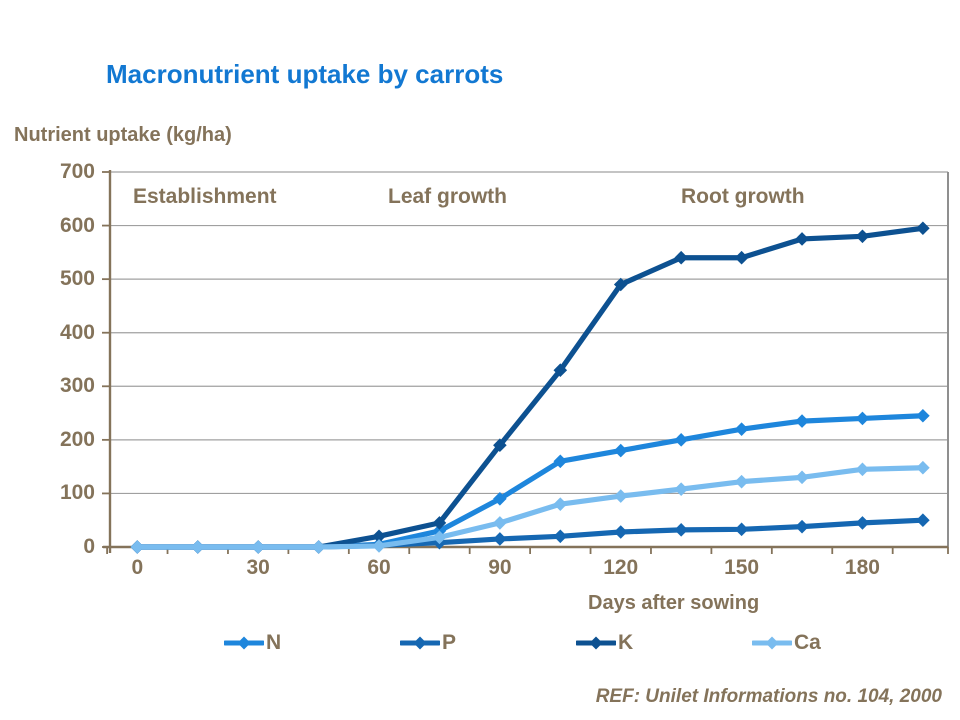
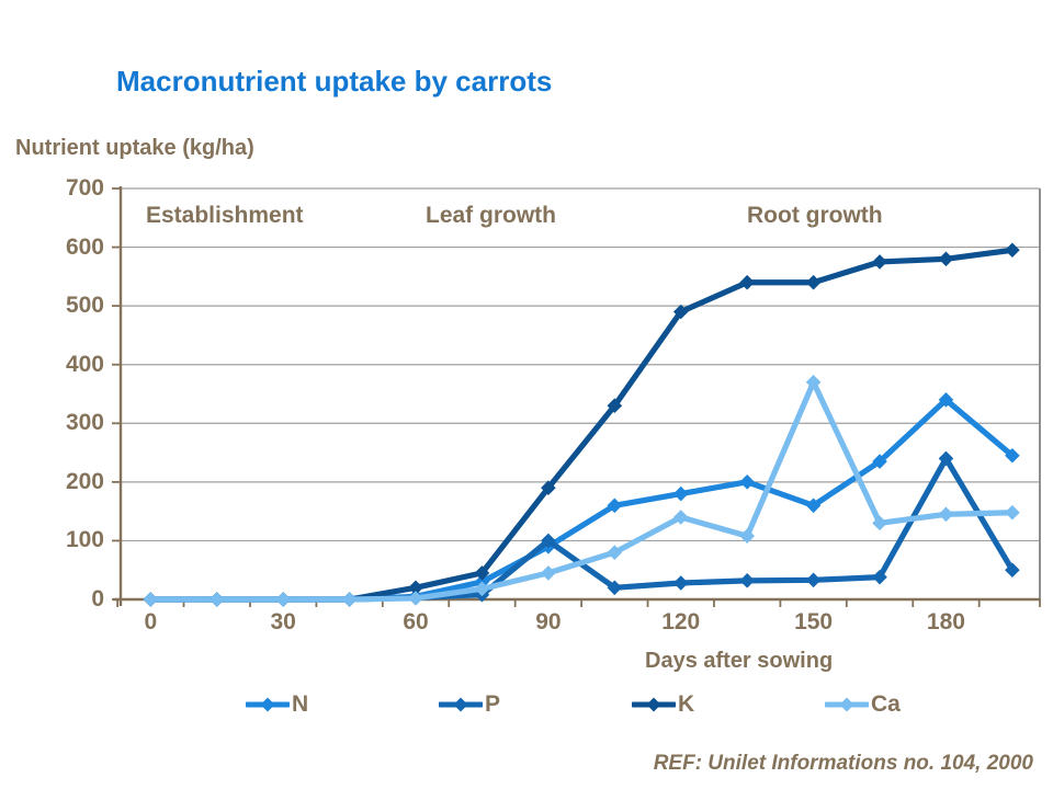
P/90: 20 -> 100
Ca/120: 100 -> 140
N/150: 220 -> 160
Ca/150: 120 -> 370
N/180: 240 -> 340
P/180: 40 -> 240
